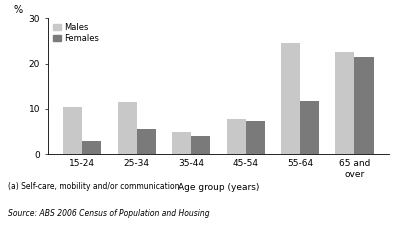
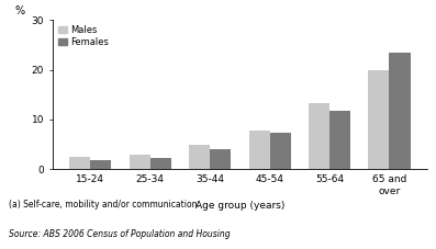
Males/15-24: 10.5 -> 2.5
Females/15-24: 3.0 -> 1.8
Males/25-34: 11.5 -> 3.0
Females/25-34: 5.5 -> 2.2
Males/55-64: 24.5 -> 13.2
Males/65 and over: 22.5 -> 20.0
Females/65 and over: 21.5 -> 23.5
